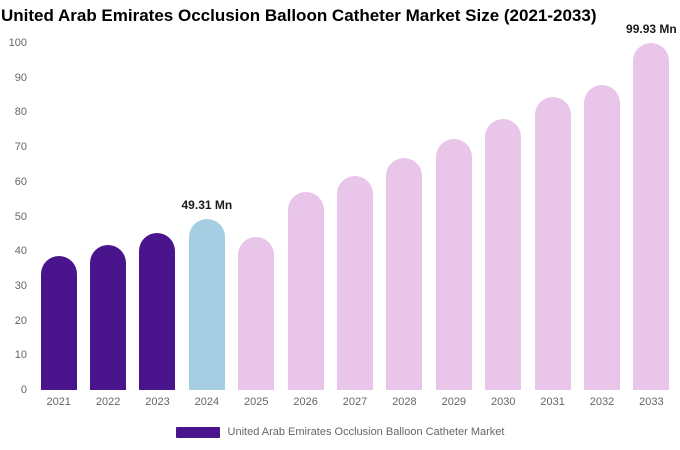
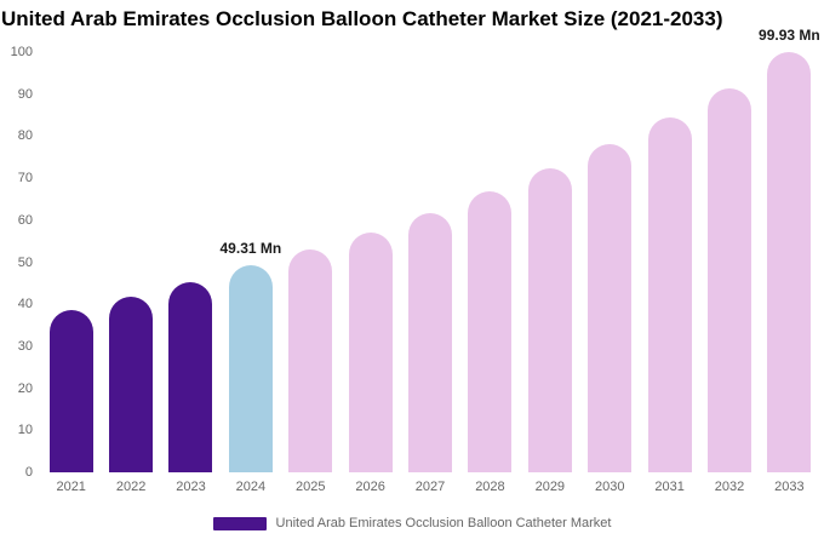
2025: 44 -> 53
2032: 88 -> 91
